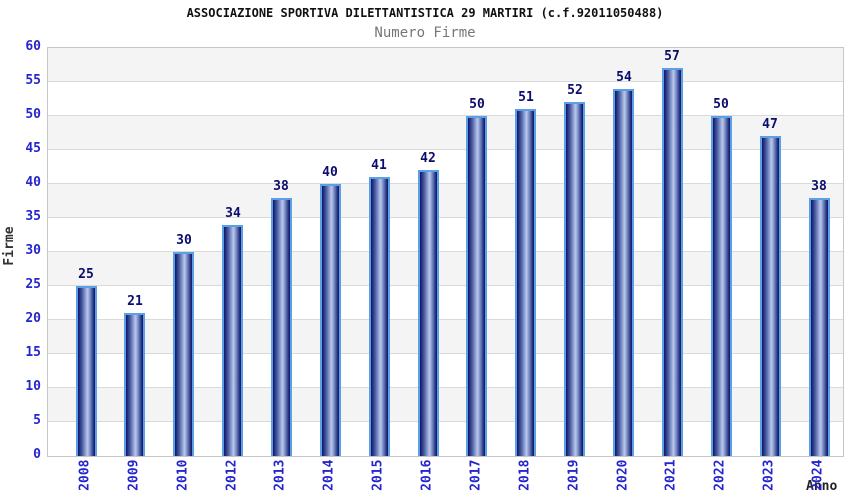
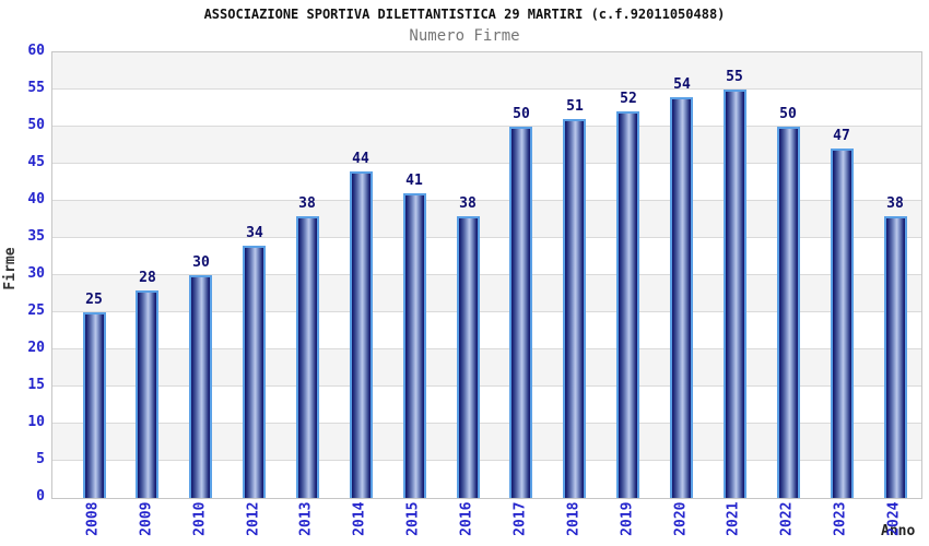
2009: 21 -> 28
2014: 40 -> 44
2016: 42 -> 38
2021: 57 -> 55
